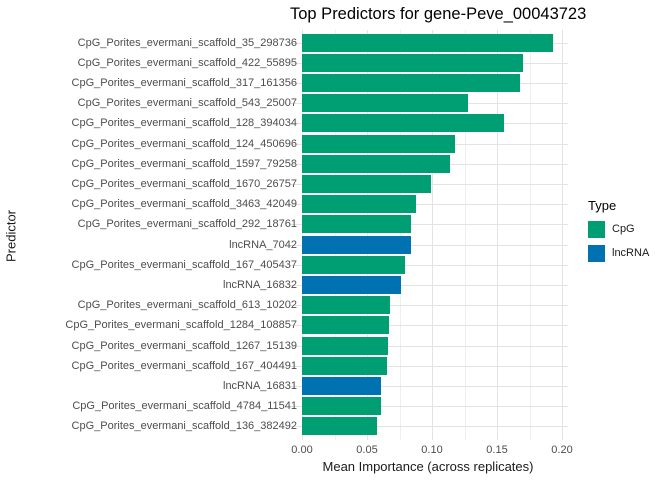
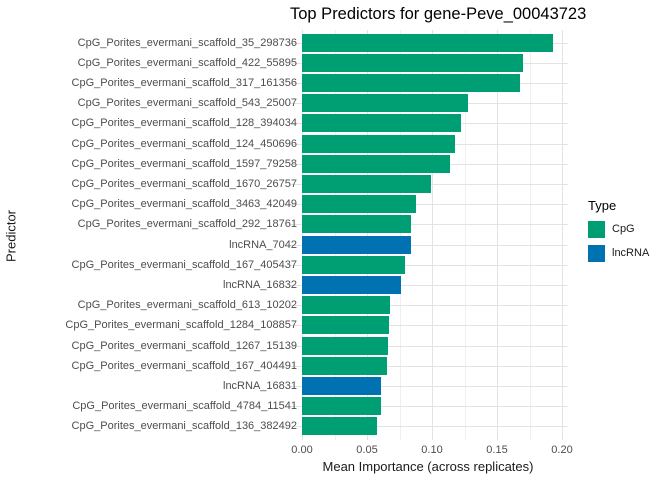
CpG_Porites_evermani_scaffold_128_394034: 0.155 -> 0.122
